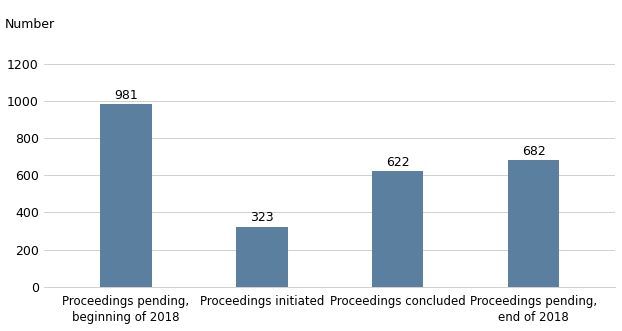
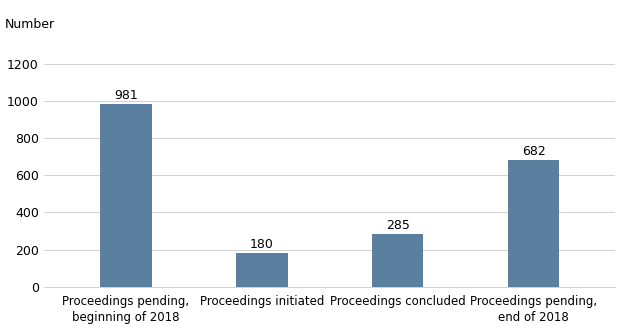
Proceedings initiated: 323 -> 180
Proceedings concluded: 622 -> 285
